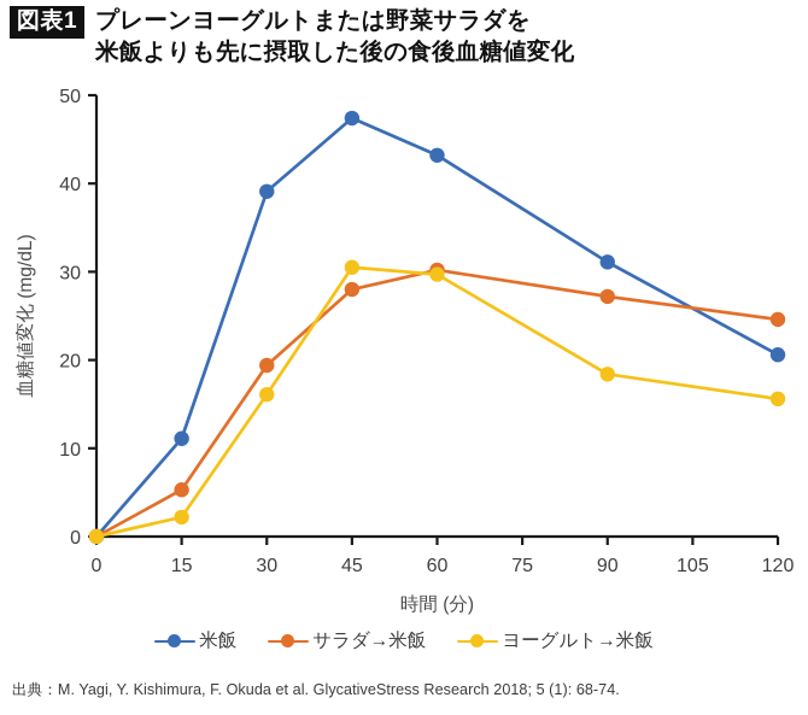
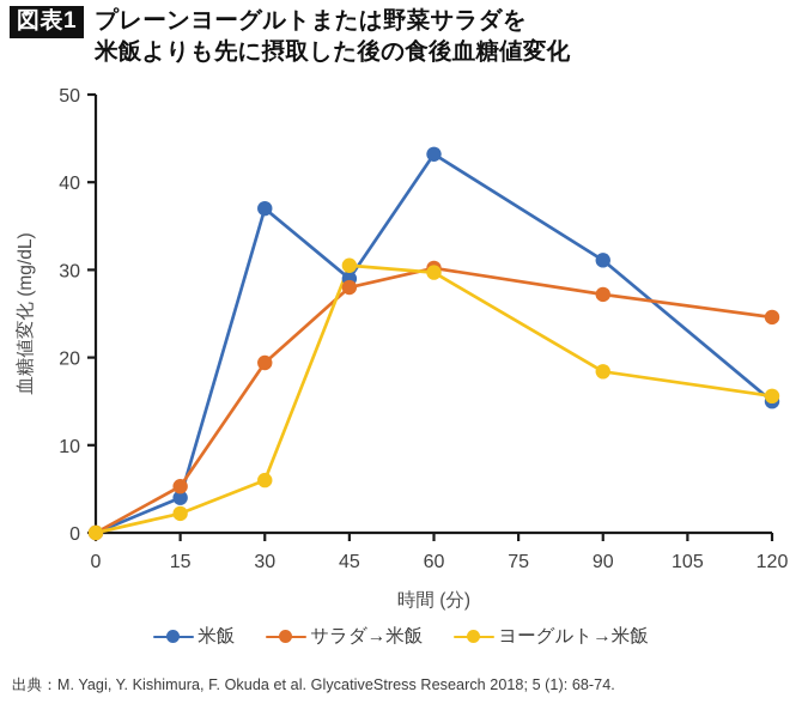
米飯/15: 11 -> 4
米飯/30: 39 -> 37
ヨーグルト→米飯/30: 16 -> 6
米飯/45: 47 -> 29
米飯/120: 21 -> 15
